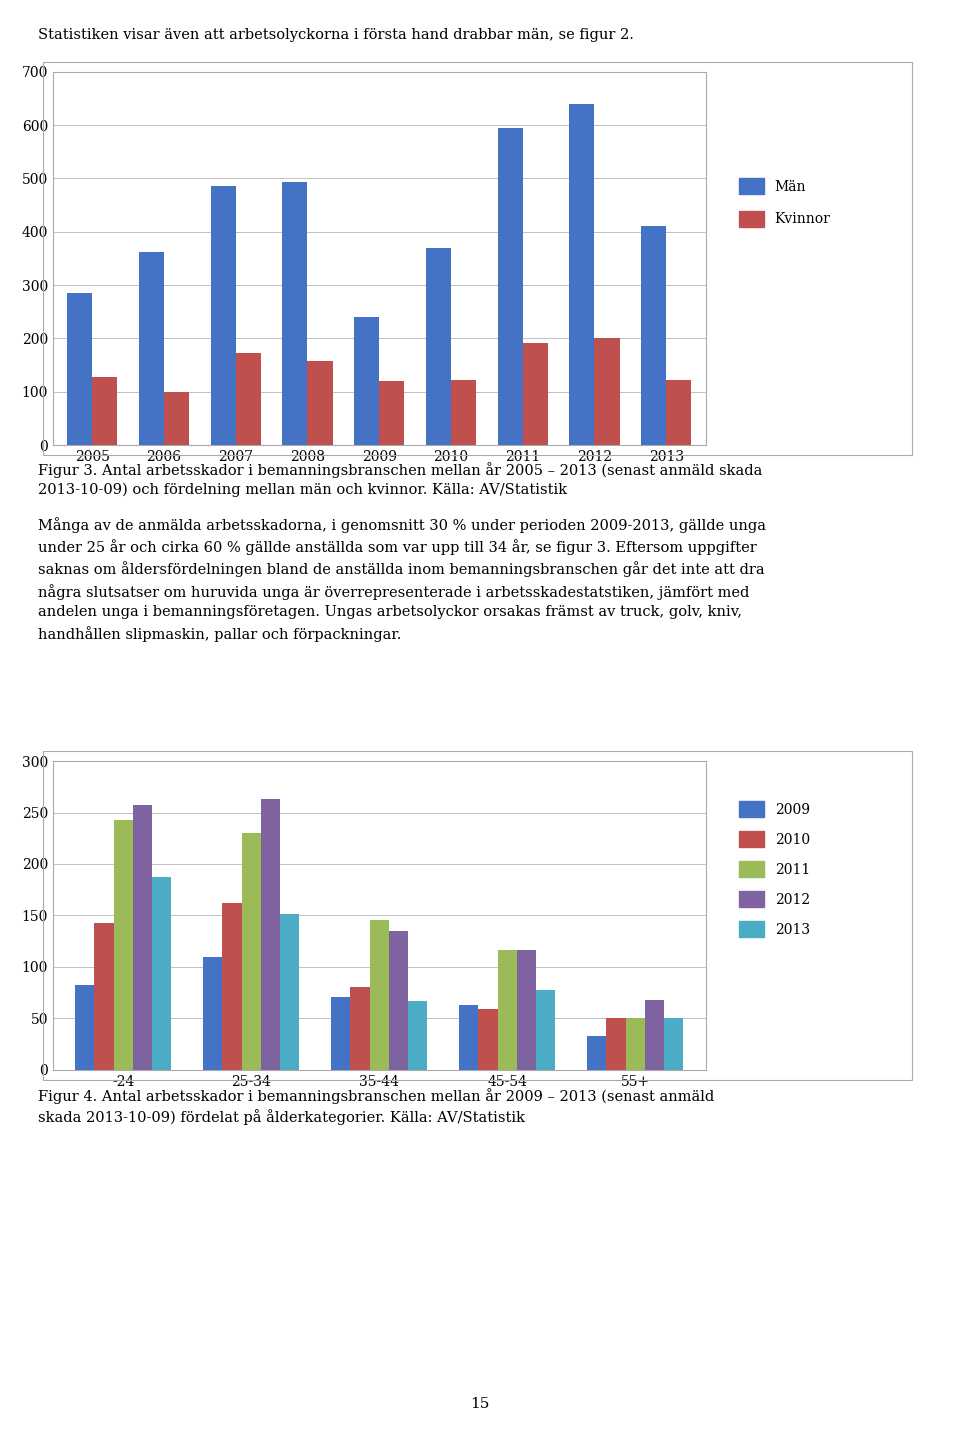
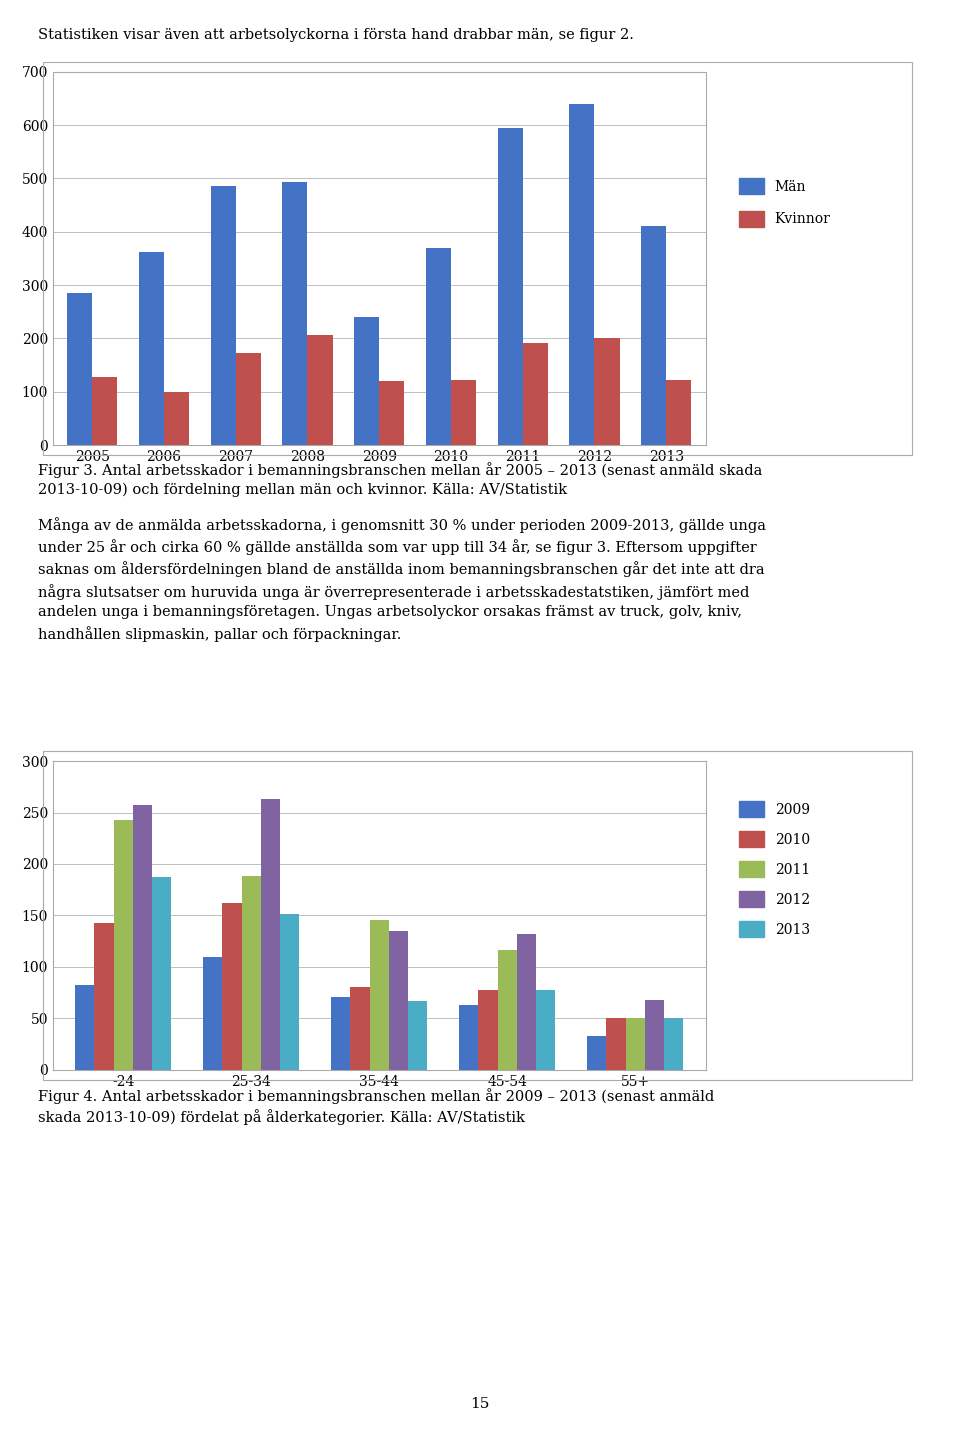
Kvinnor/2008: 157 -> 206
2011/25-34: 230 -> 188
2010/45-54: 59 -> 78
2012/45-54: 116 -> 132
